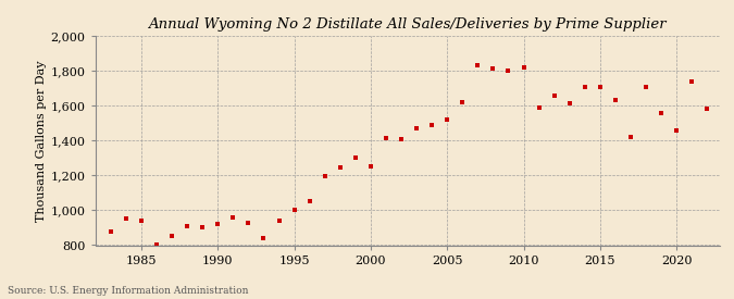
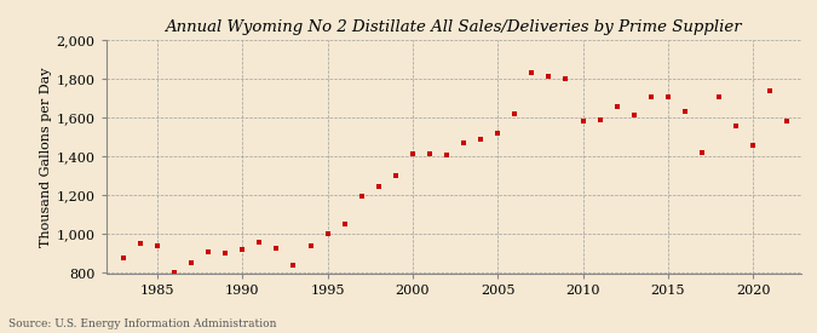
2000: 1,250 -> 1,420
2010: 1,820 -> 1,580
